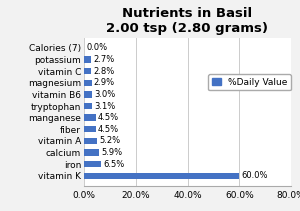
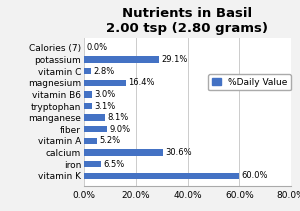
potassium: 2.7% -> 29.1%
magnesium: 2.9% -> 16.4%
manganese: 4.5% -> 8.1%
fiber: 4.5% -> 9.0%
calcium: 5.9% -> 30.6%
